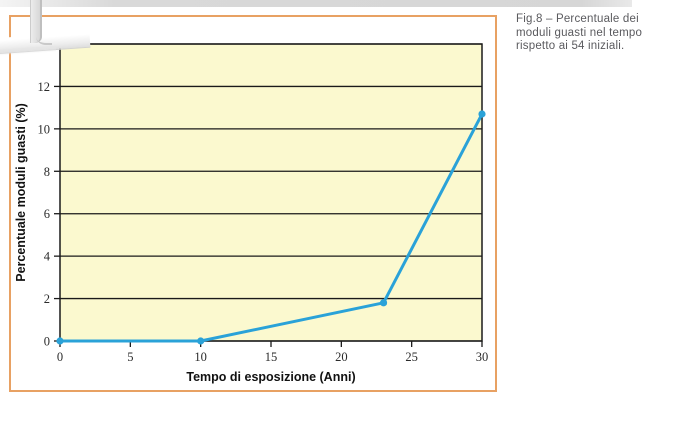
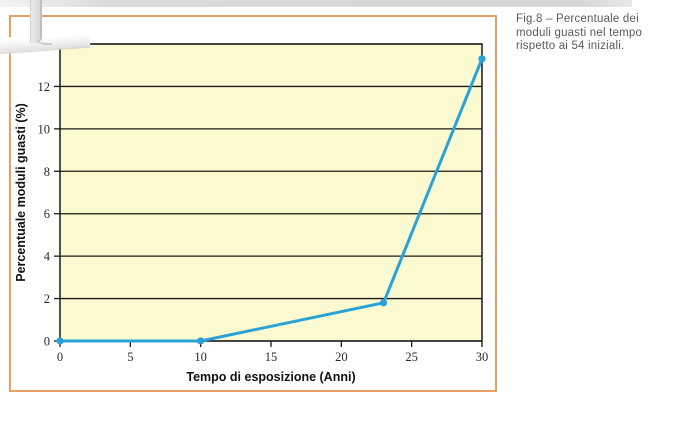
30: 10.7 -> 13.3
